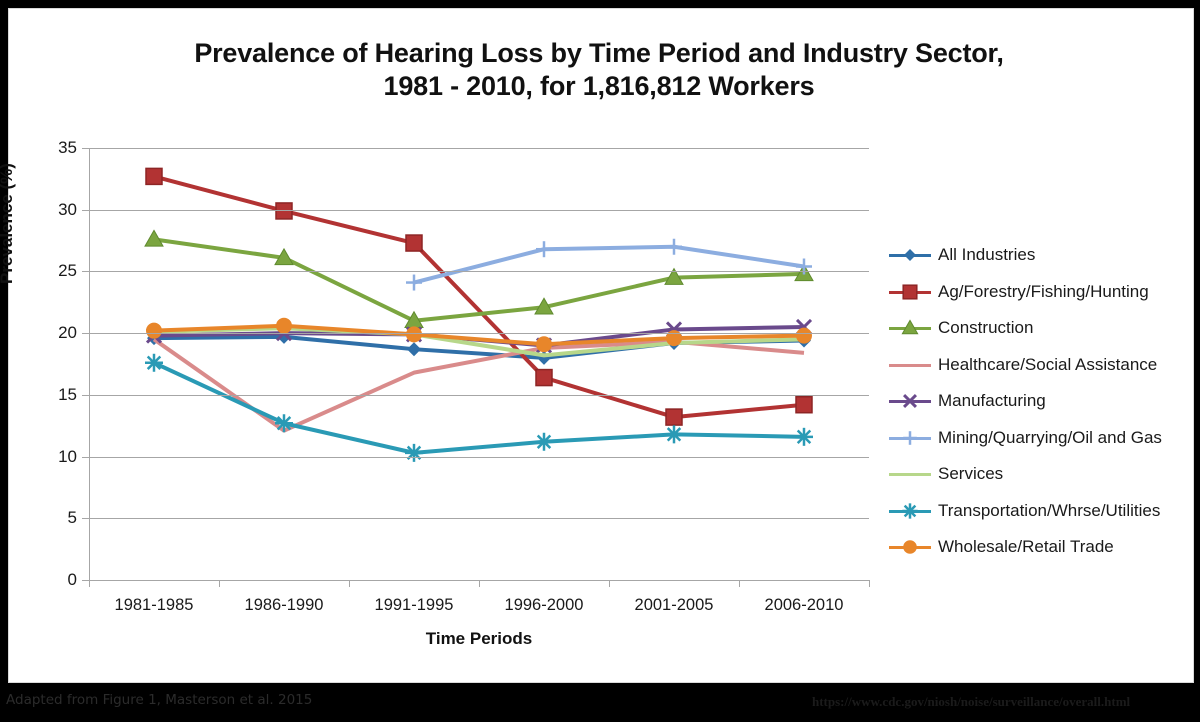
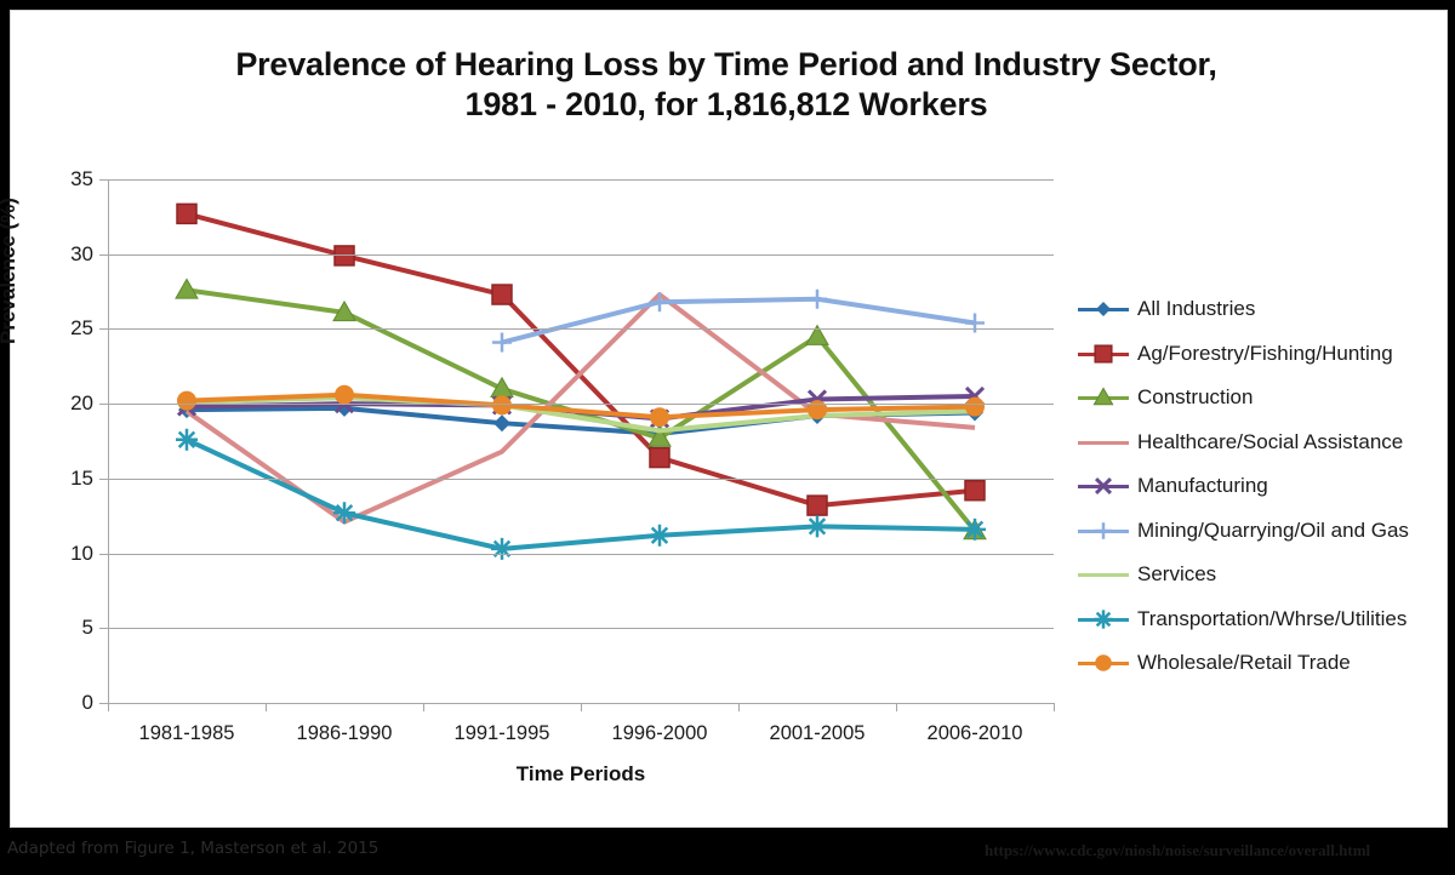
Construction/1996-2000: 22.1 -> 17.7
Healthcare/Social Assistance/1996-2000: 18.8 -> 27.3
Construction/2006-2010: 24.8 -> 11.5
